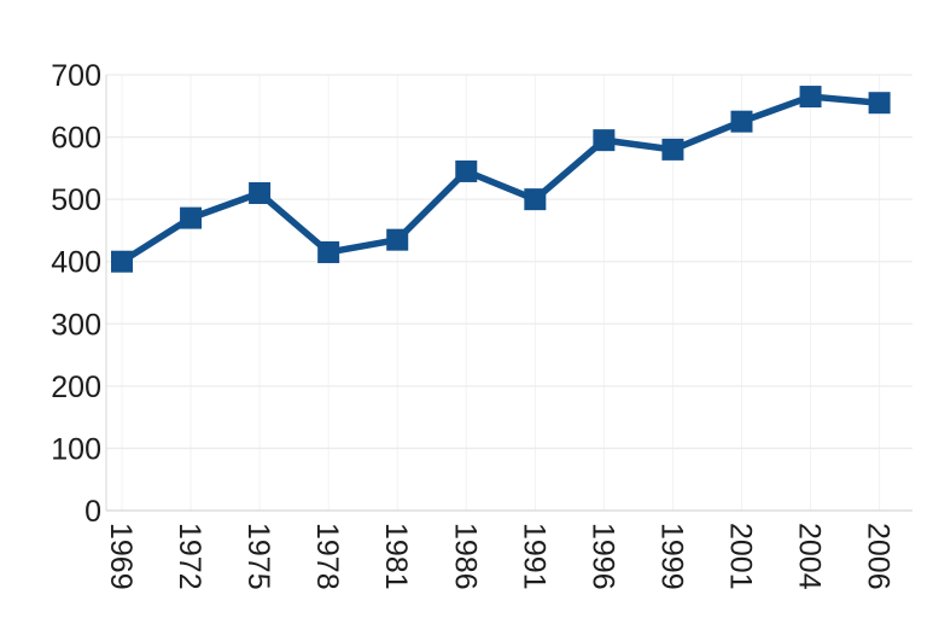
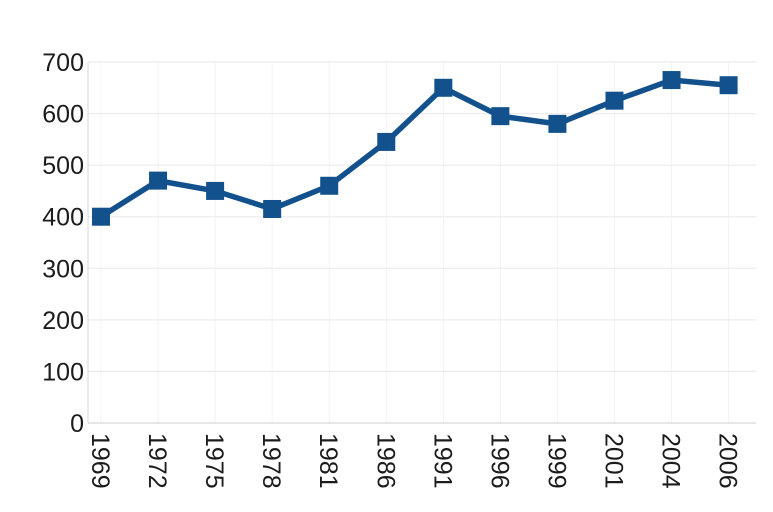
1975: 510 -> 450
1981: 440 -> 460
1991: 500 -> 650
